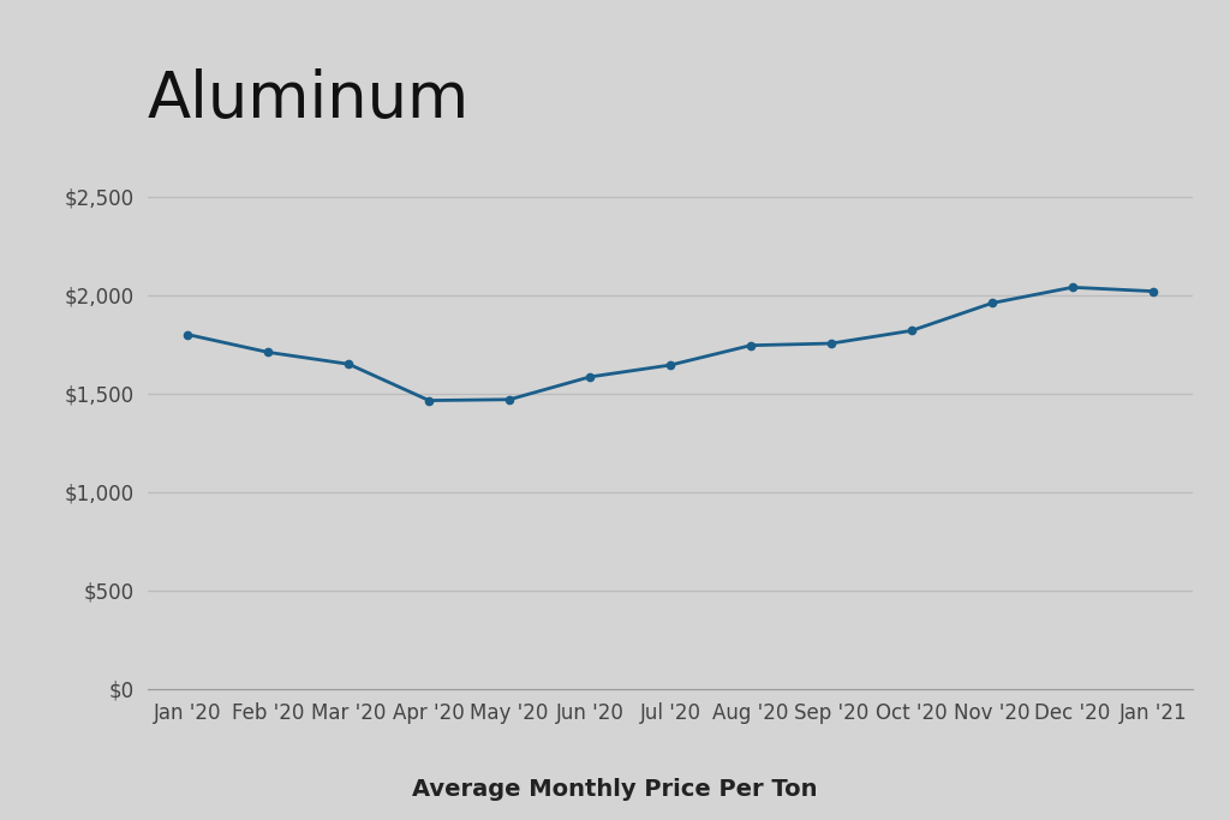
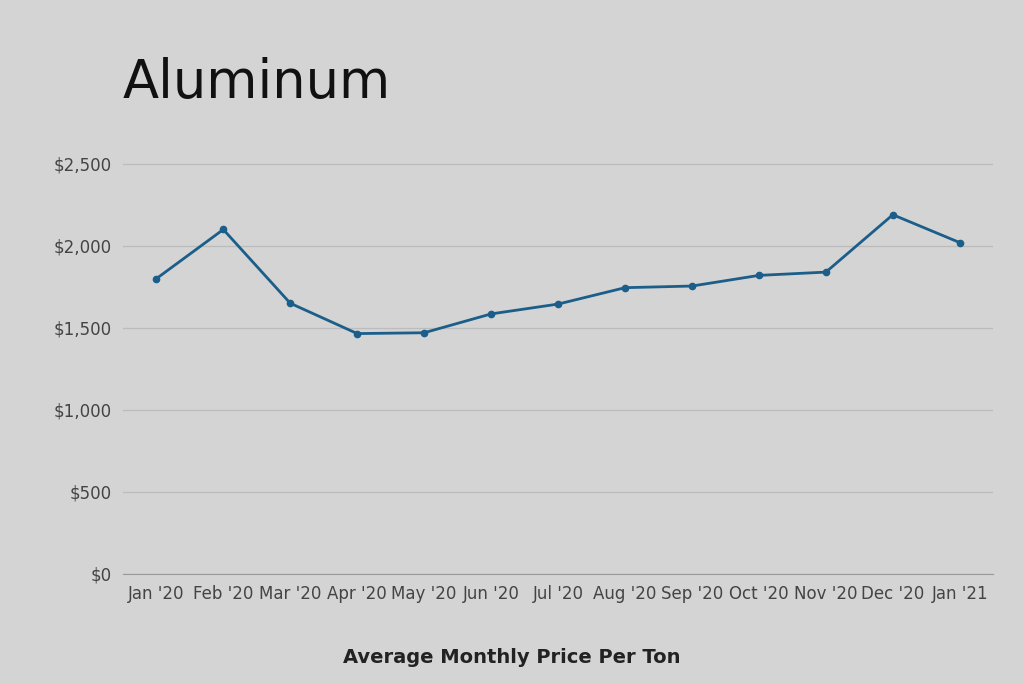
Feb '20: $1,710 -> $2,100
Nov '20: $1,960 -> $1,840
Dec '20: $2,040 -> $2,190
